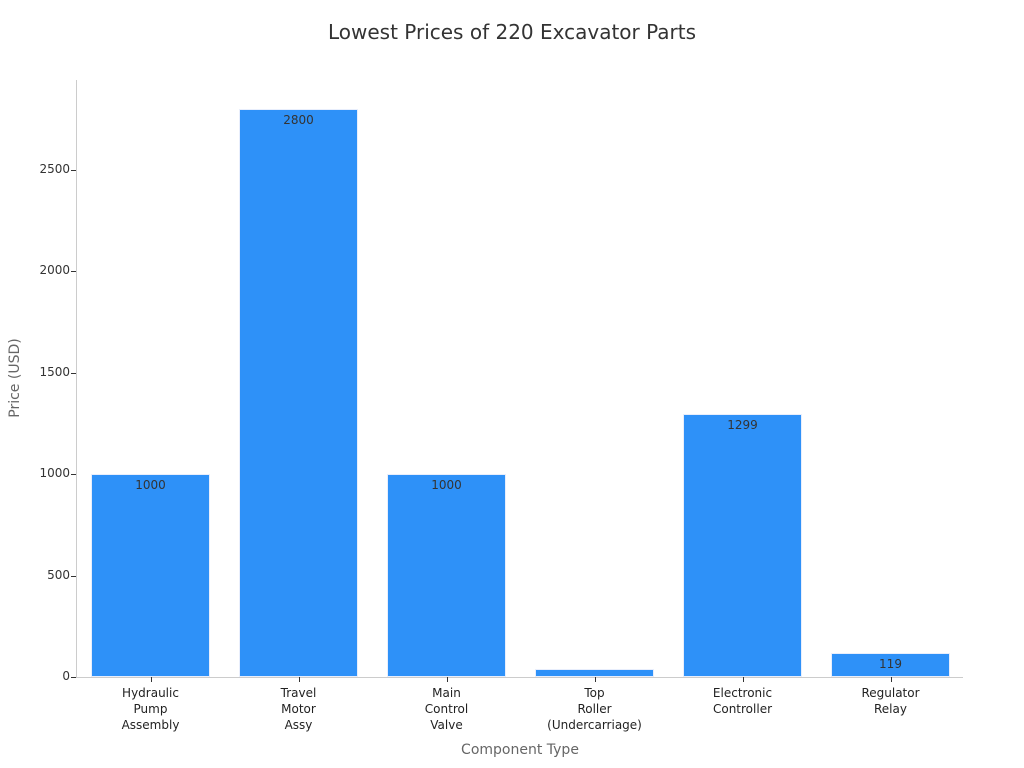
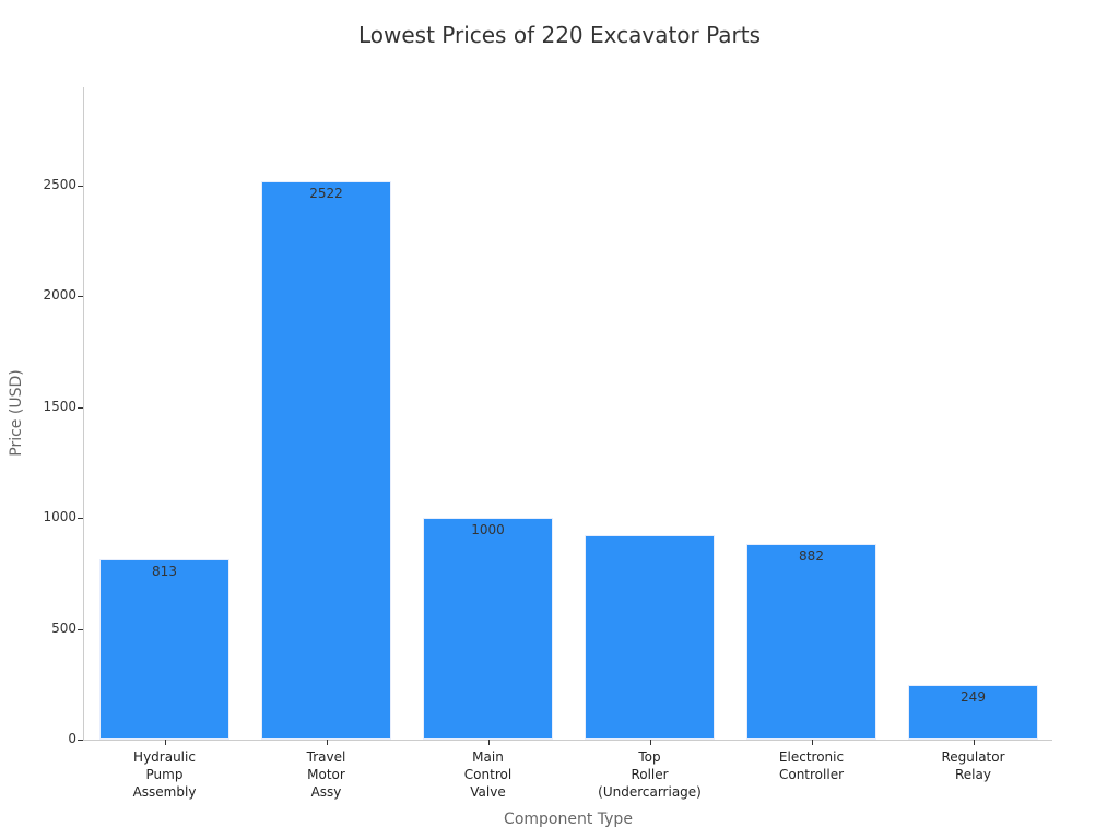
Hydraulic Pump Assembly: 1000 -> 813
Travel Motor Assy: 2800 -> 2522
Top Roller (Undercarriage): 40 -> 920
Electronic Controller: 1299 -> 882
Regulator Relay: 119 -> 249
